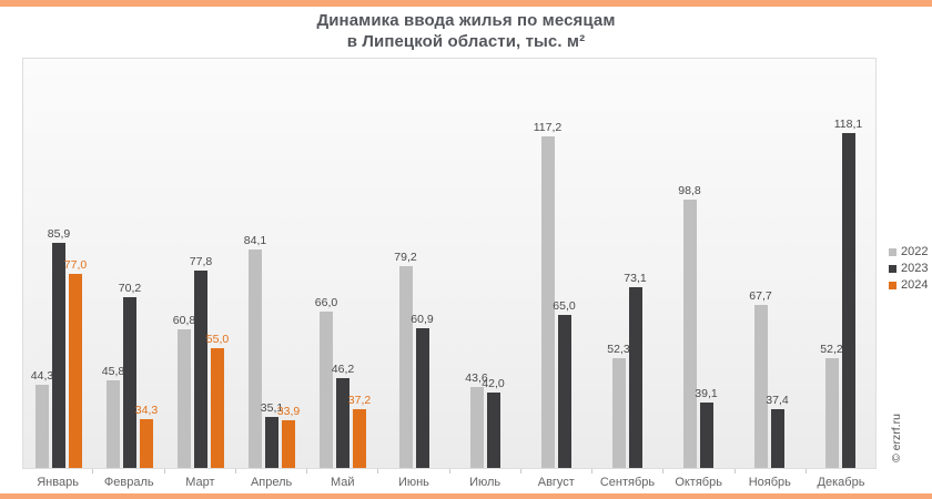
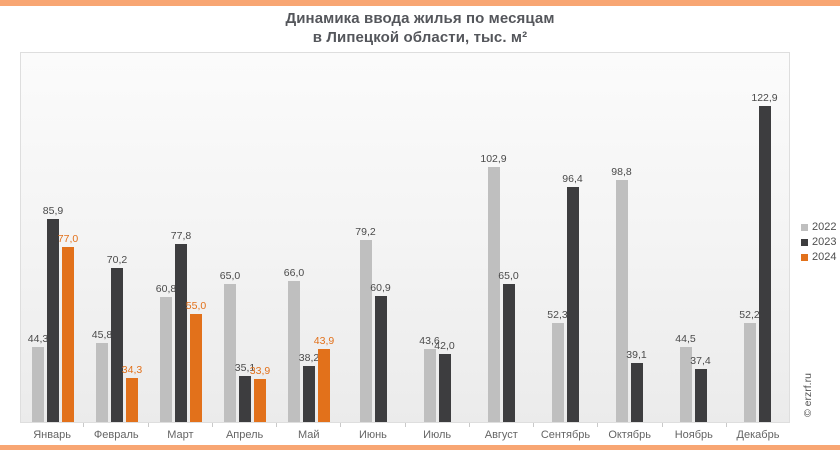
2022/Апрель: 84,1 -> 65,0
2023/Май: 46,2 -> 38,2
2024/Май: 37,2 -> 43,9
2022/Август: 117,2 -> 102,9
2023/Сентябрь: 73,1 -> 96,4
2022/Ноябрь: 67,7 -> 44,5
2023/Декабрь: 118,1 -> 122,9
